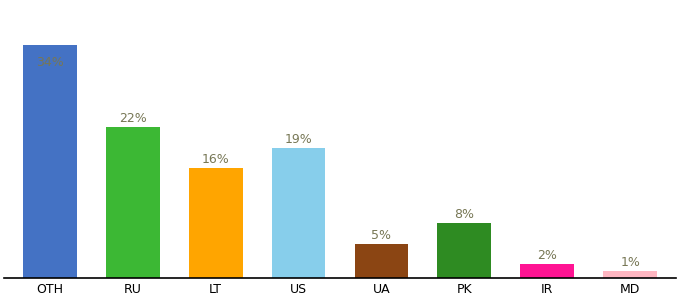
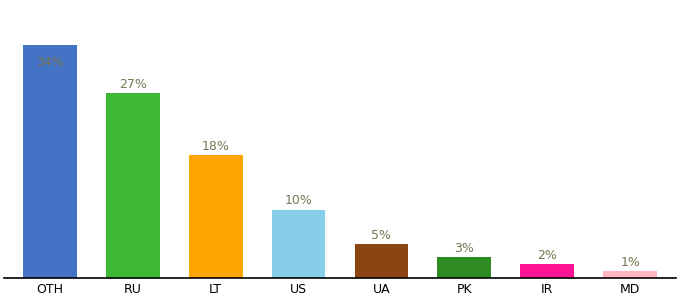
RU: 22% -> 27%
LT: 16% -> 18%
US: 19% -> 10%
PK: 8% -> 3%
